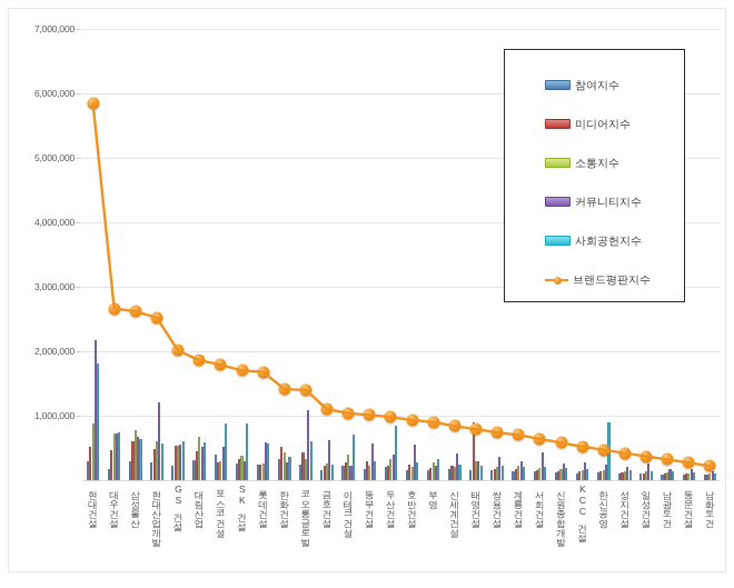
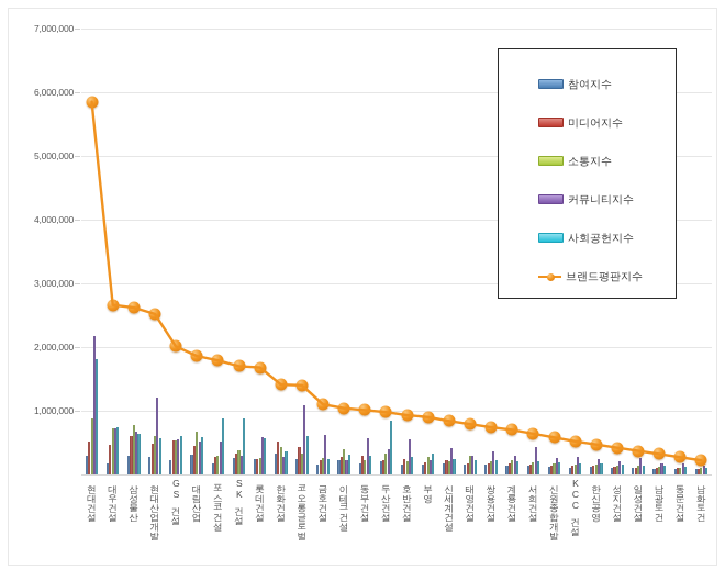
참여지수/포스코건설: 400000 -> 200000
사회공헌지수/이테크건설: 700000 -> 300000
미디어지수/태영건설: 900000 -> 200000
사회공헌지수/한신공영: 900000 -> 200000
